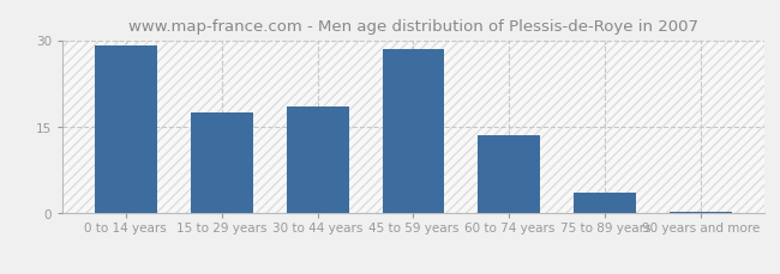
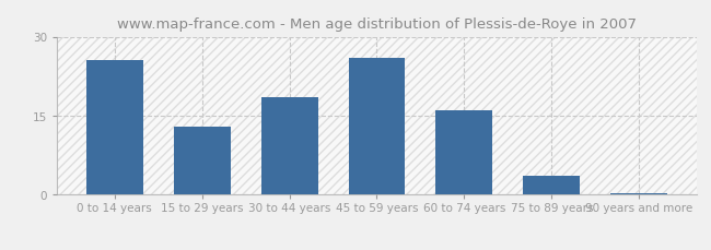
0 to 14 years: 29.0 -> 25.5
15 to 29 years: 17.5 -> 13.0
45 to 59 years: 28.5 -> 26.0
60 to 74 years: 13.5 -> 16.0
